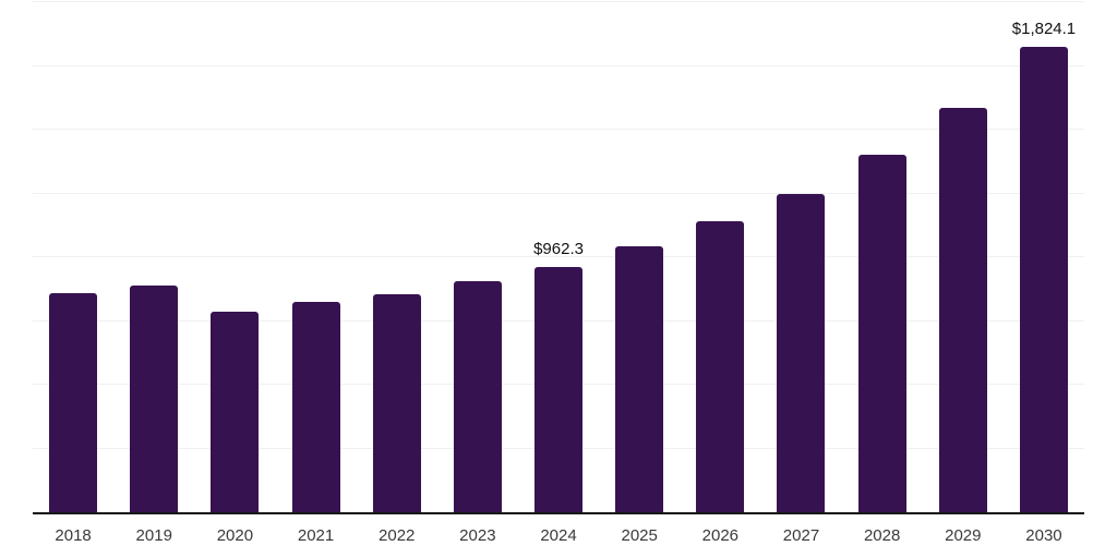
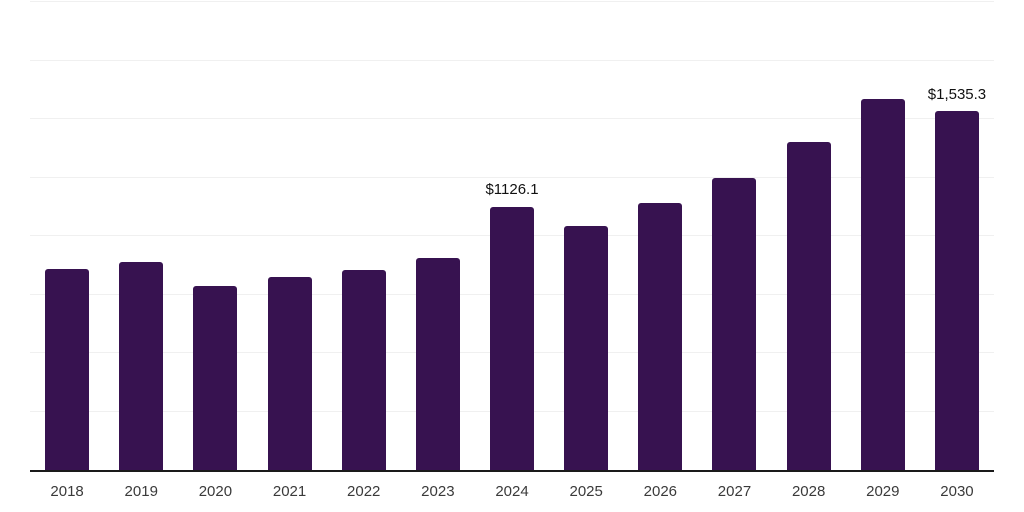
2024: $962.3 -> $1126.1
2030: $1,824.1 -> $1,535.3
